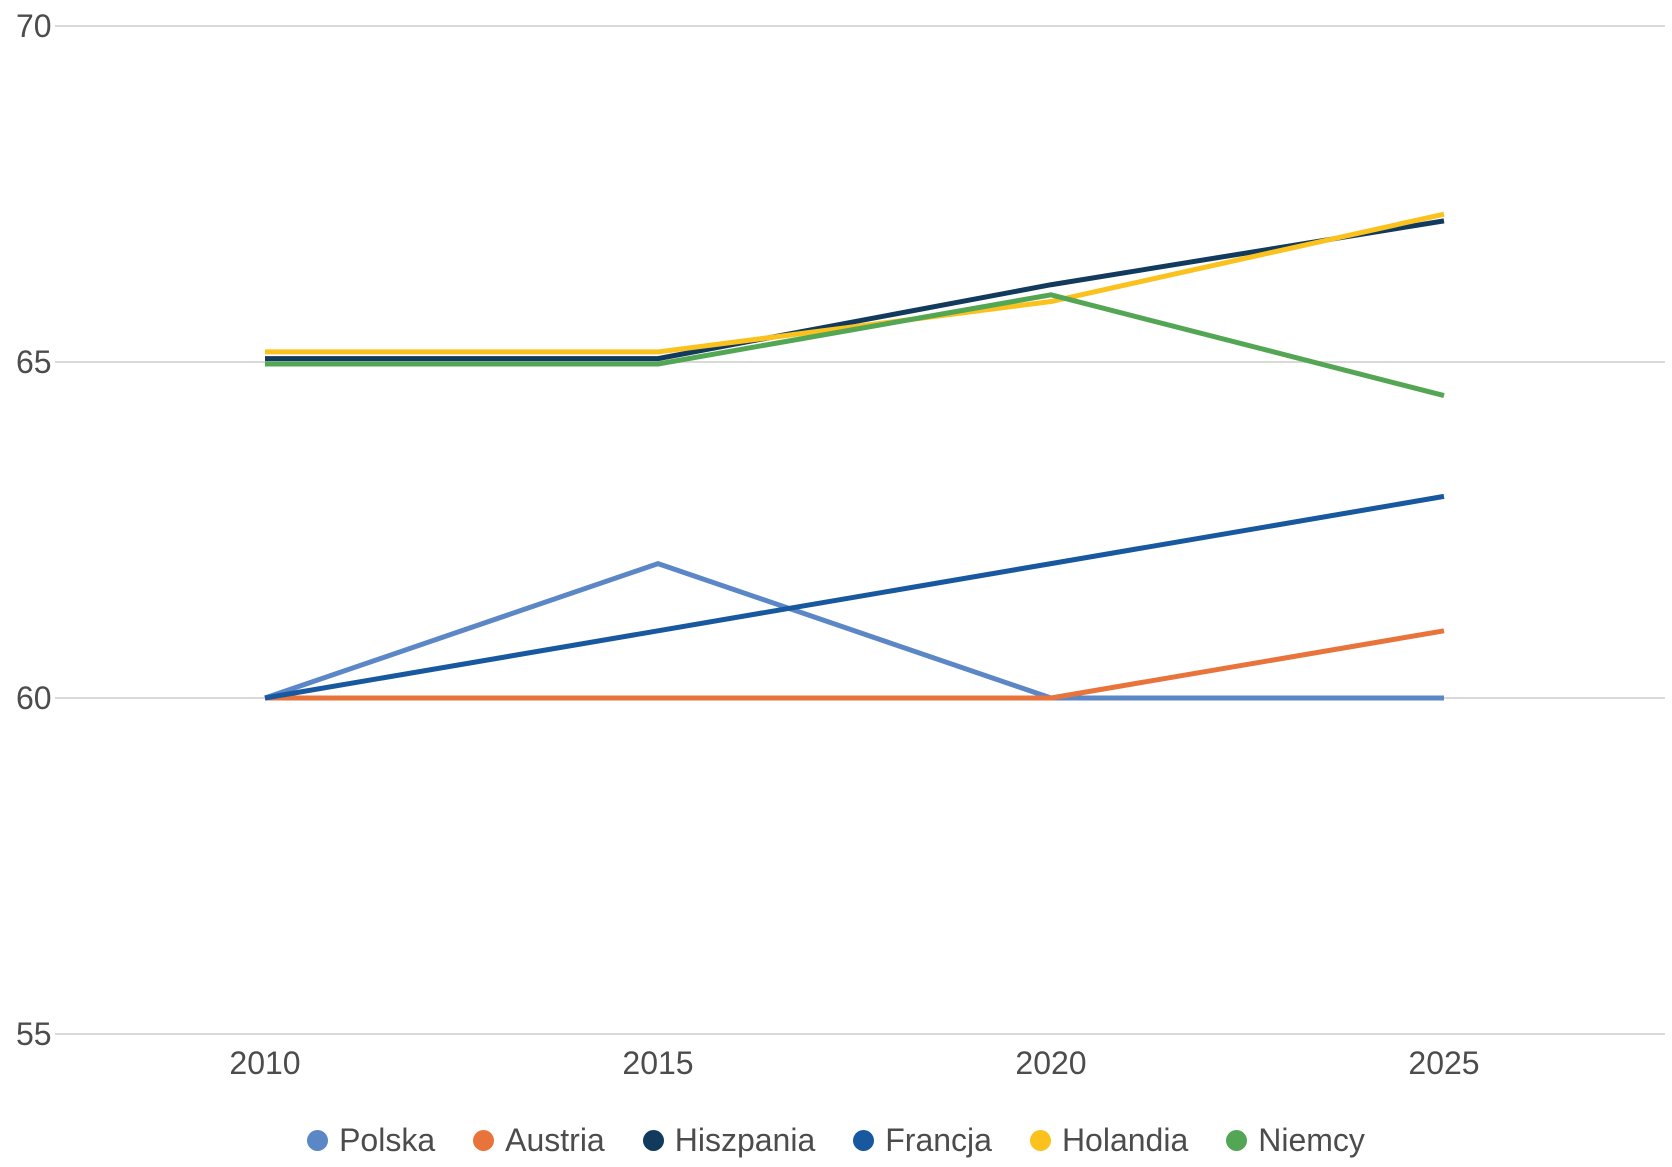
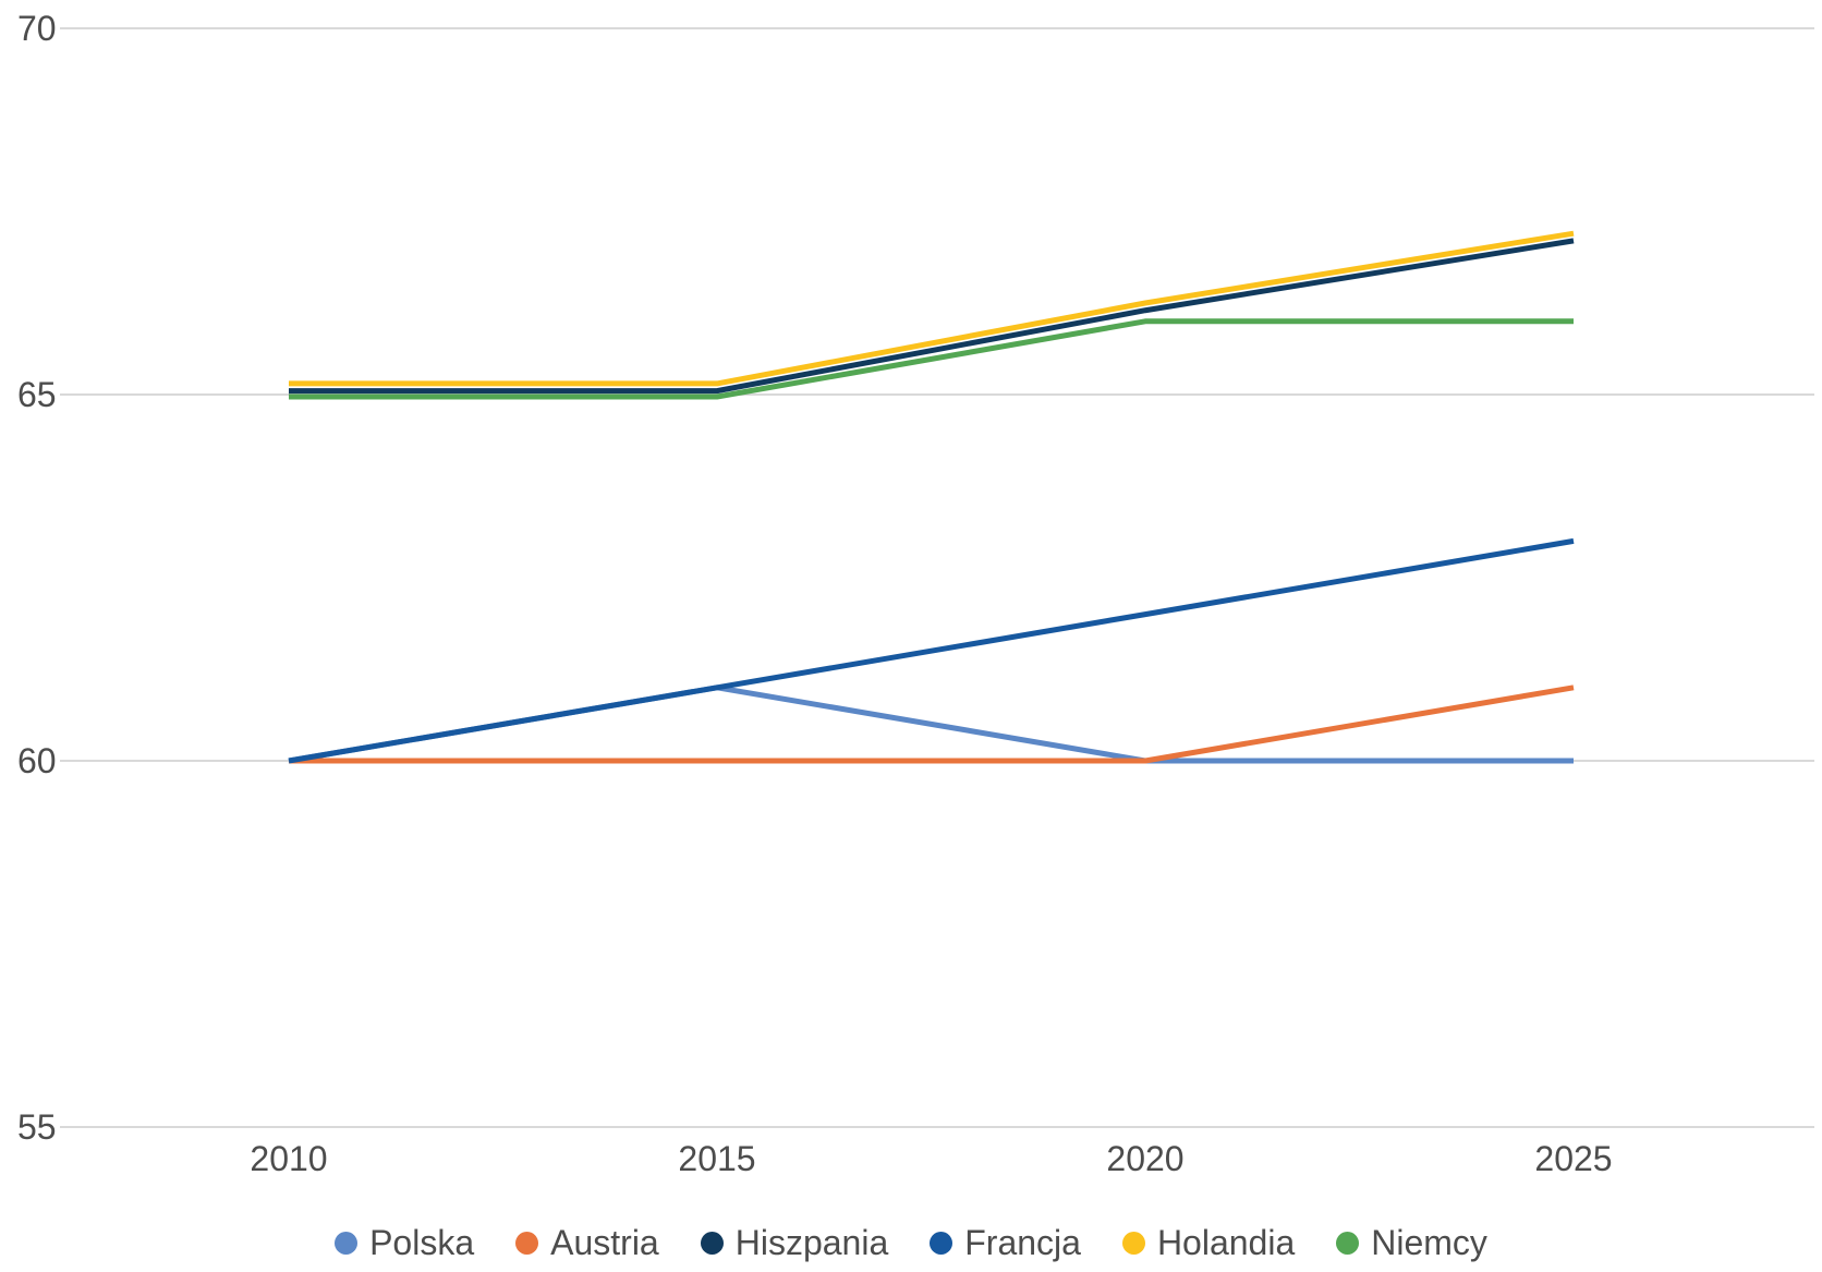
Polska/2015: 62 -> 61
Holandia/2020: 65.9 -> 66.2
Niemcy/2025: 64.5 -> 66.0
